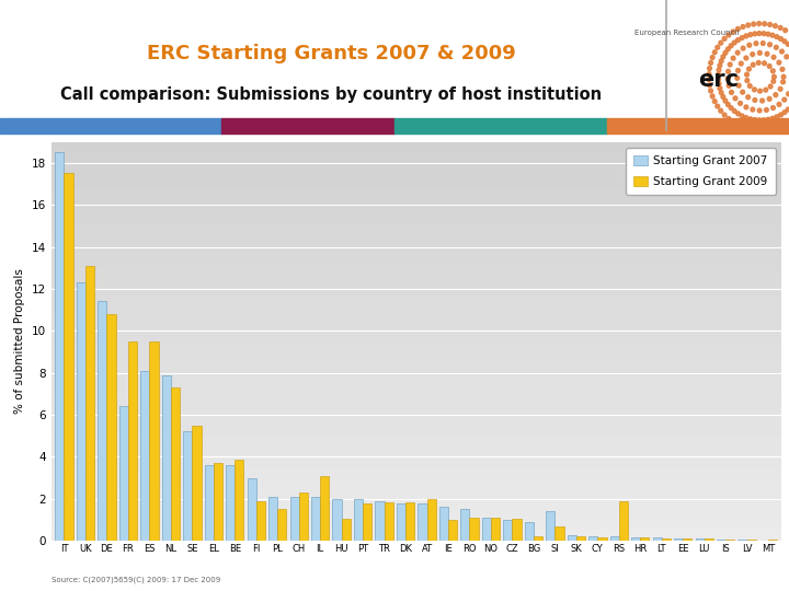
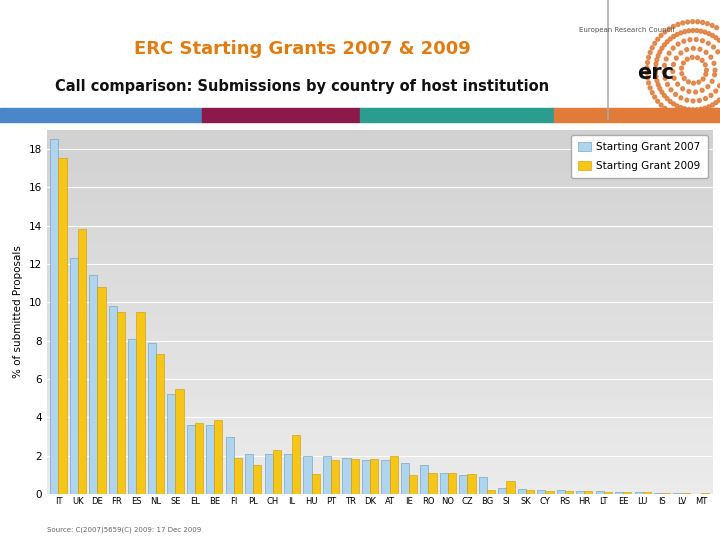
Starting Grant 2009/UK: 13.1 -> 13.8
Starting Grant 2007/FR: 6.4 -> 9.8
Starting Grant 2007/SI: 1.4 -> 0.3
Starting Grant 2009/RS: 1.9 -> 0.1
